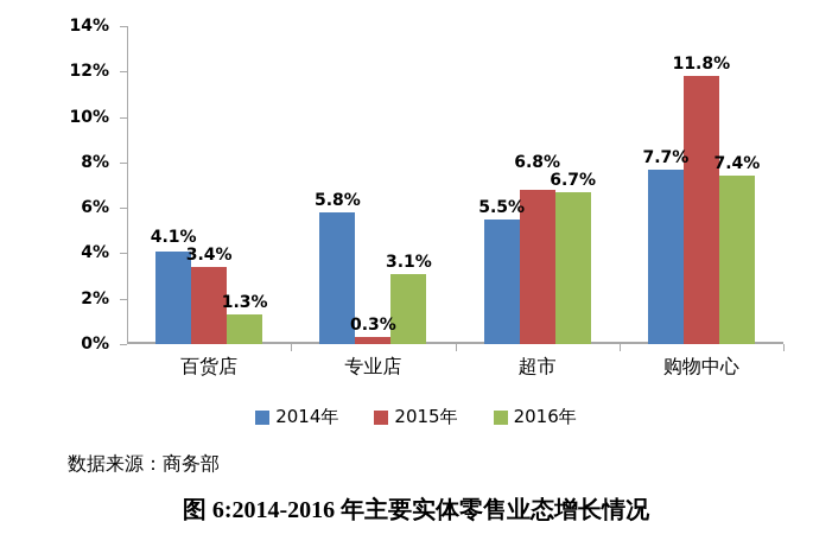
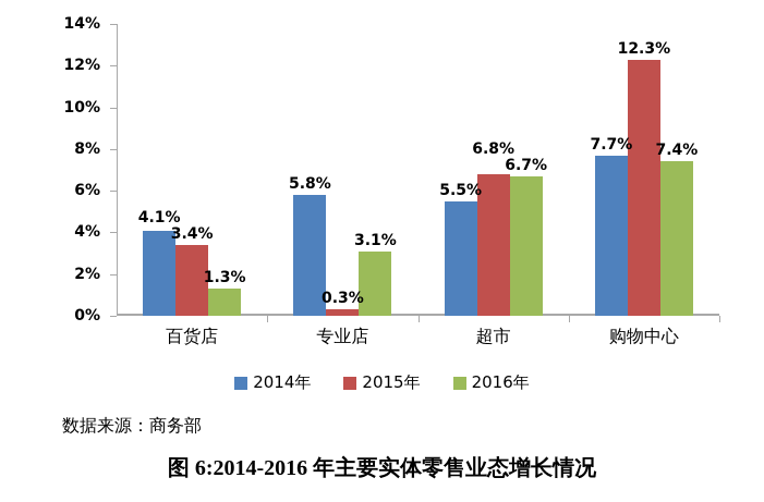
2015年/购物中心: 11.8% -> 12.3%
